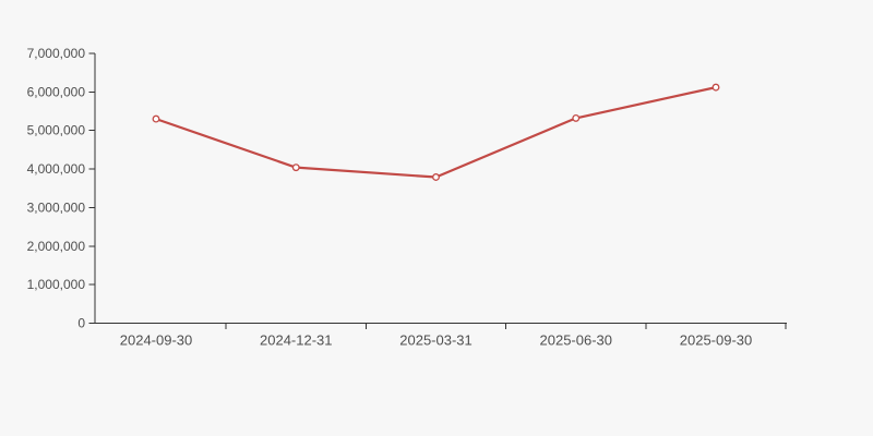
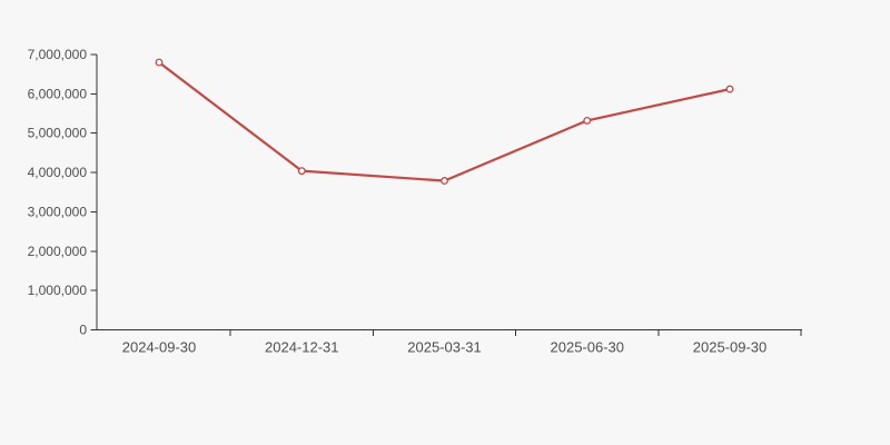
2024-09-30: 5300000 -> 6800000
